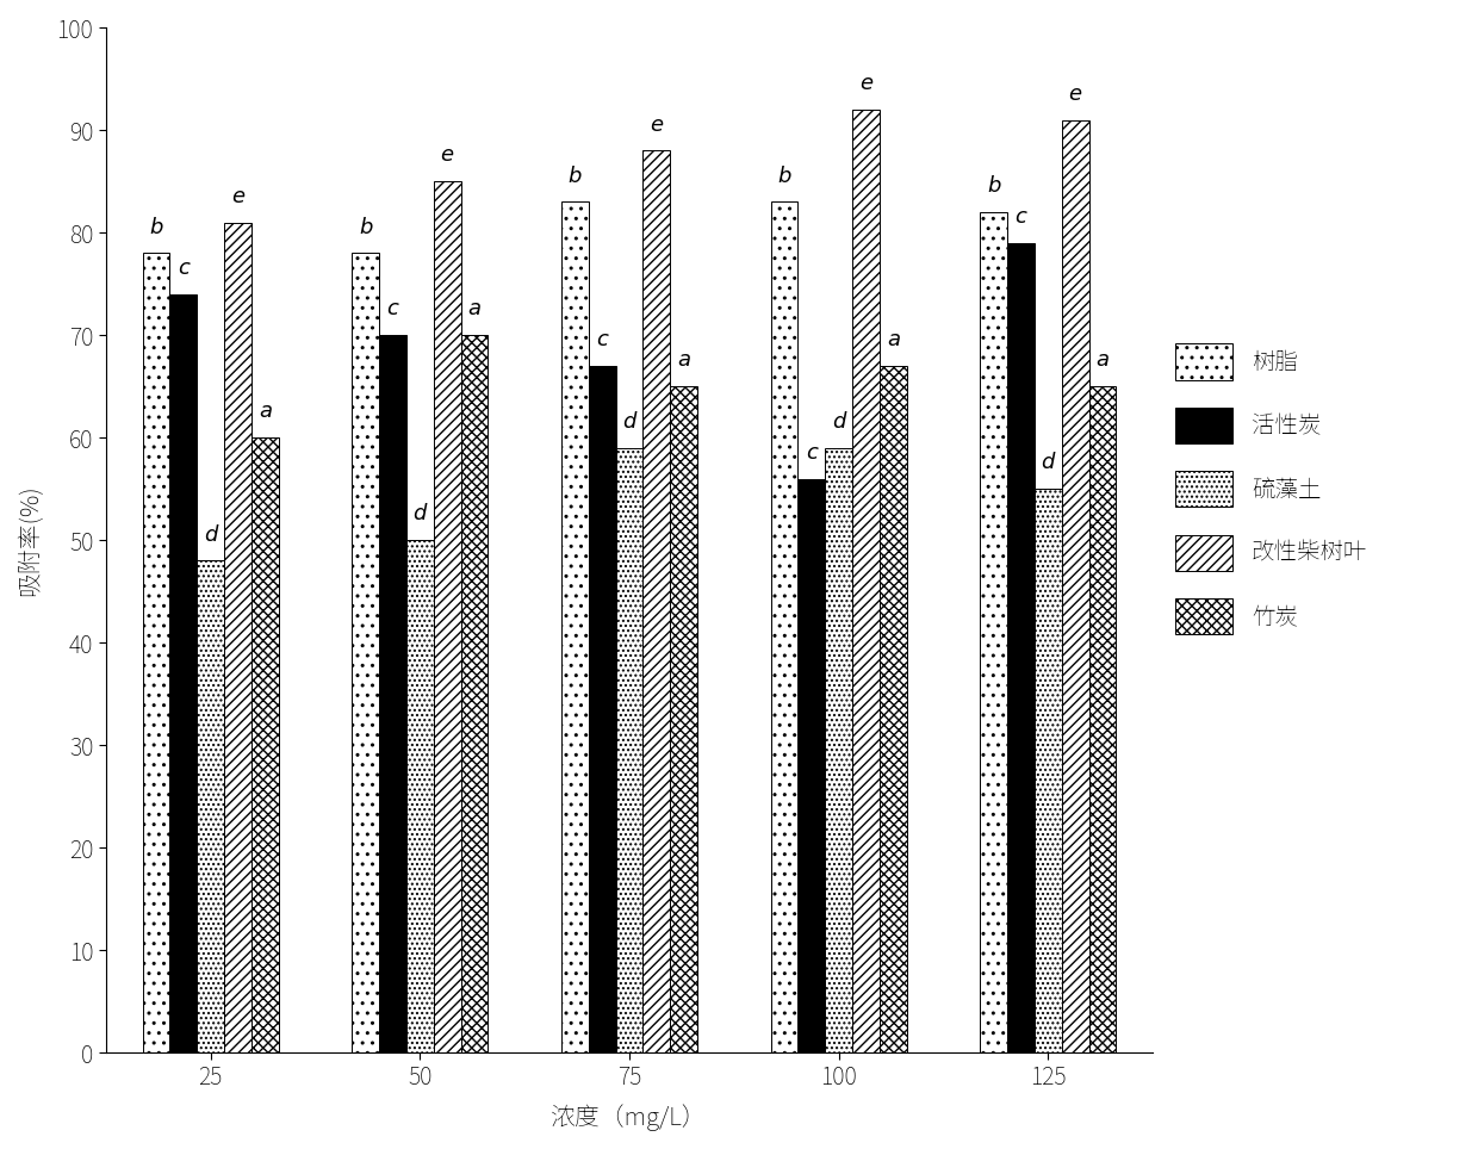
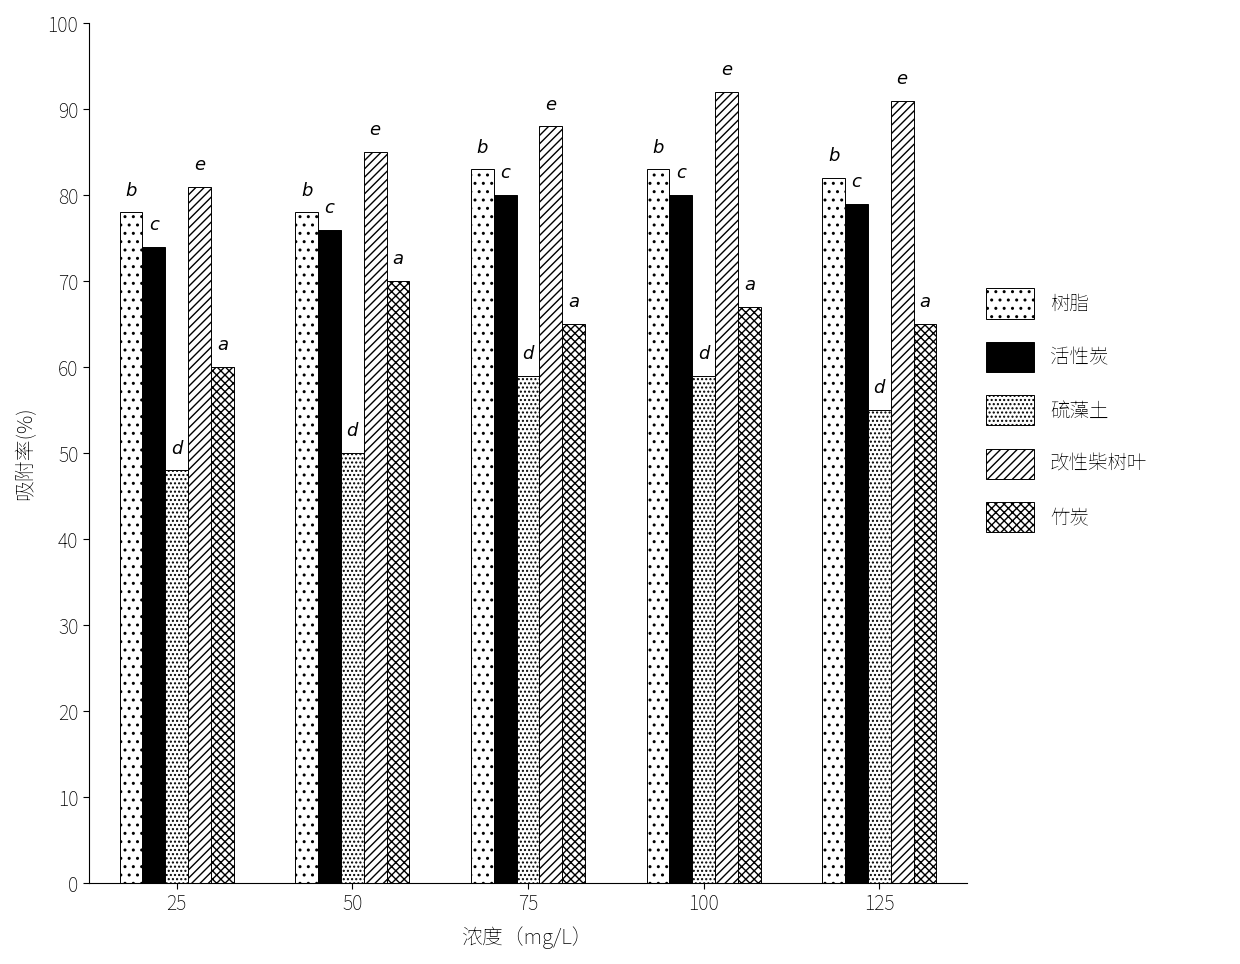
活性炭/50: 70 -> 76
活性炭/75: 67 -> 80
活性炭/100: 56 -> 80
